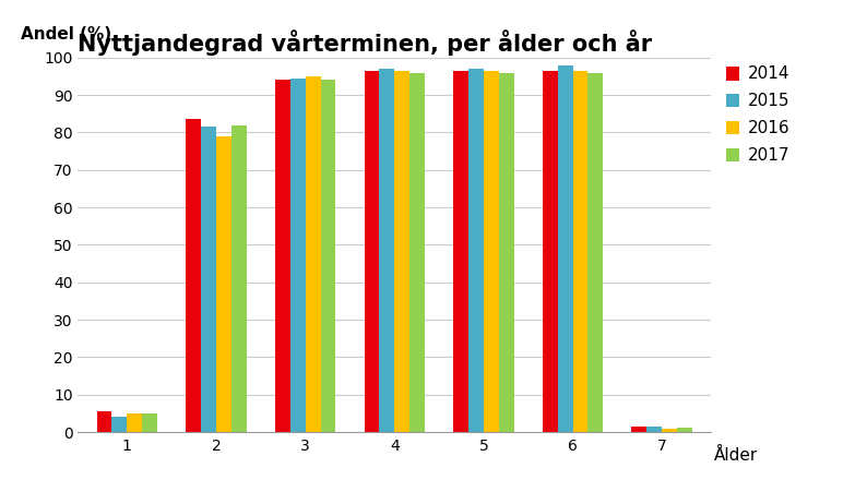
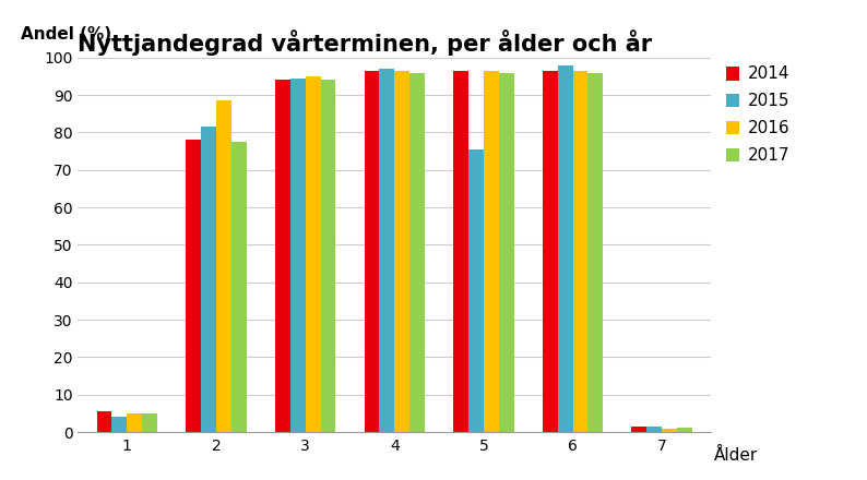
2014/2: 83.5 -> 78.0
2016/2: 79.0 -> 88.5
2017/2: 82.0 -> 77.5
2015/5: 97.0 -> 75.5
